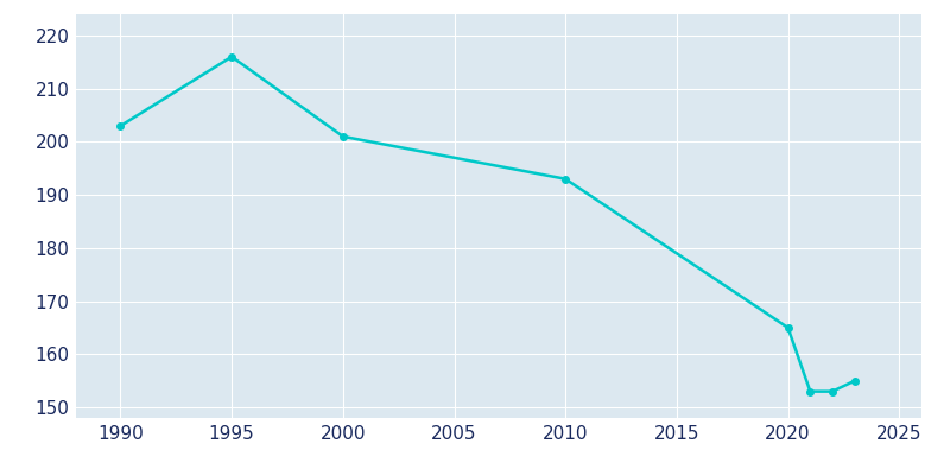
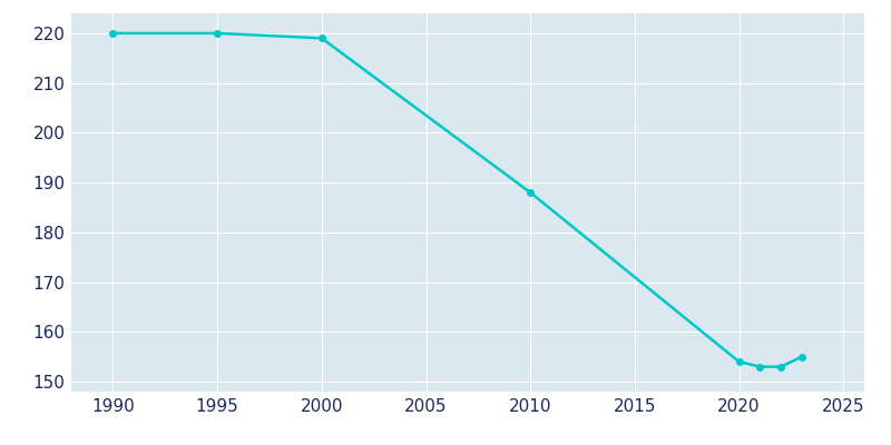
1990: 203 -> 220
1995: 216 -> 220
2000: 201 -> 219
2010: 193 -> 188
2020: 165 -> 154
